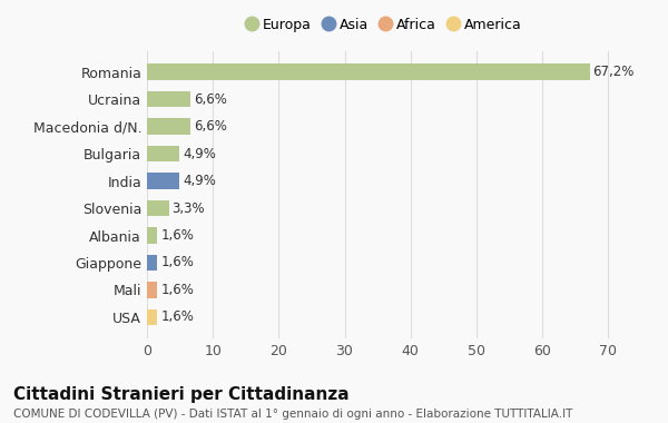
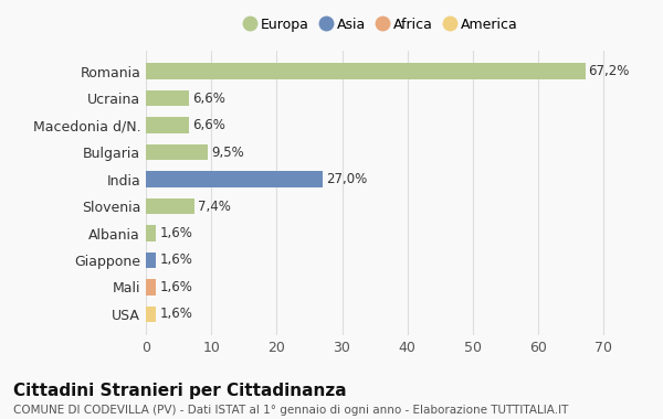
Bulgaria: 4,9% -> 9,5%
India: 4,9% -> 27,0%
Slovenia: 3,3% -> 7,4%
